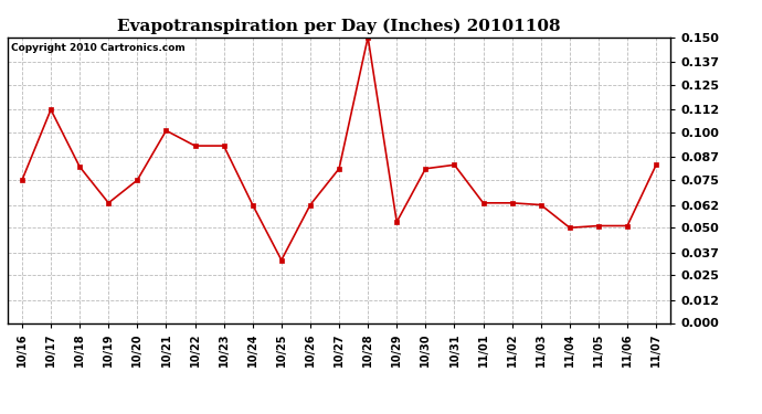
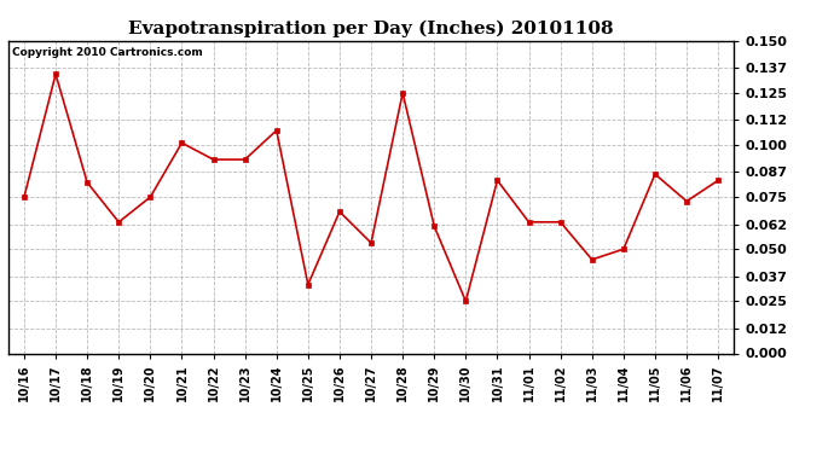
10/17: 0.112 -> 0.134
10/24: 0.062 -> 0.107
10/26: 0.062 -> 0.068
10/27: 0.081 -> 0.053
10/28: 0.150 -> 0.125
10/29: 0.053 -> 0.061
10/30: 0.081 -> 0.025
11/03: 0.062 -> 0.045
11/05: 0.051 -> 0.086
11/06: 0.051 -> 0.073
